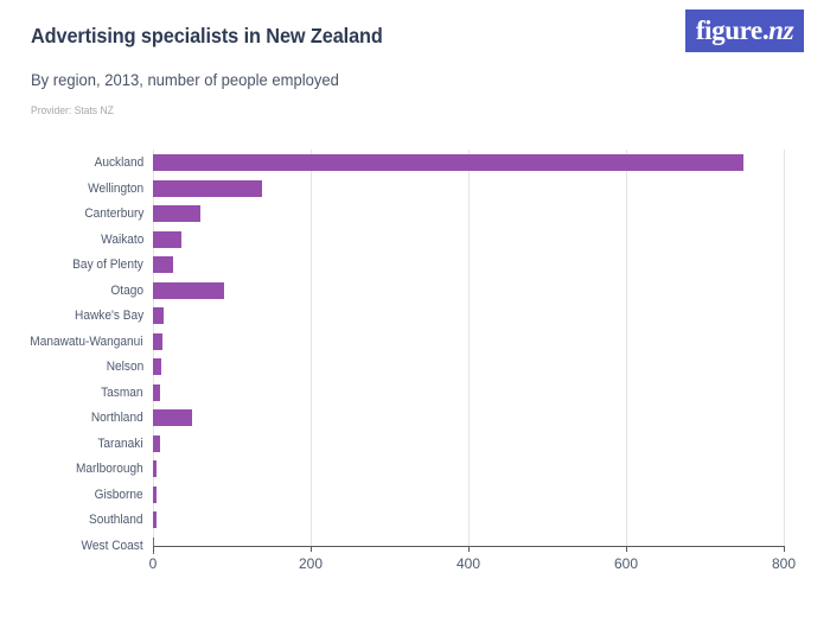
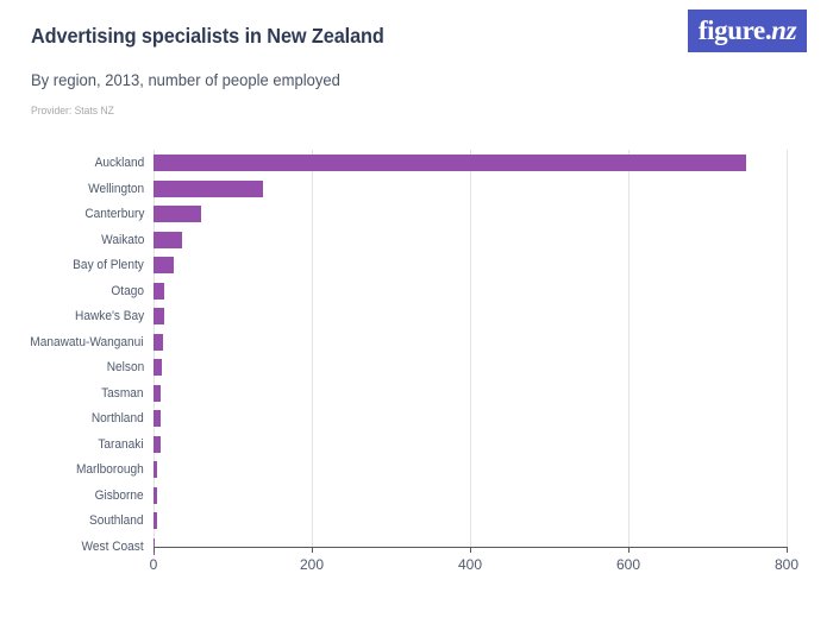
Otago: 90 -> 10
Northland: 50 -> 10
